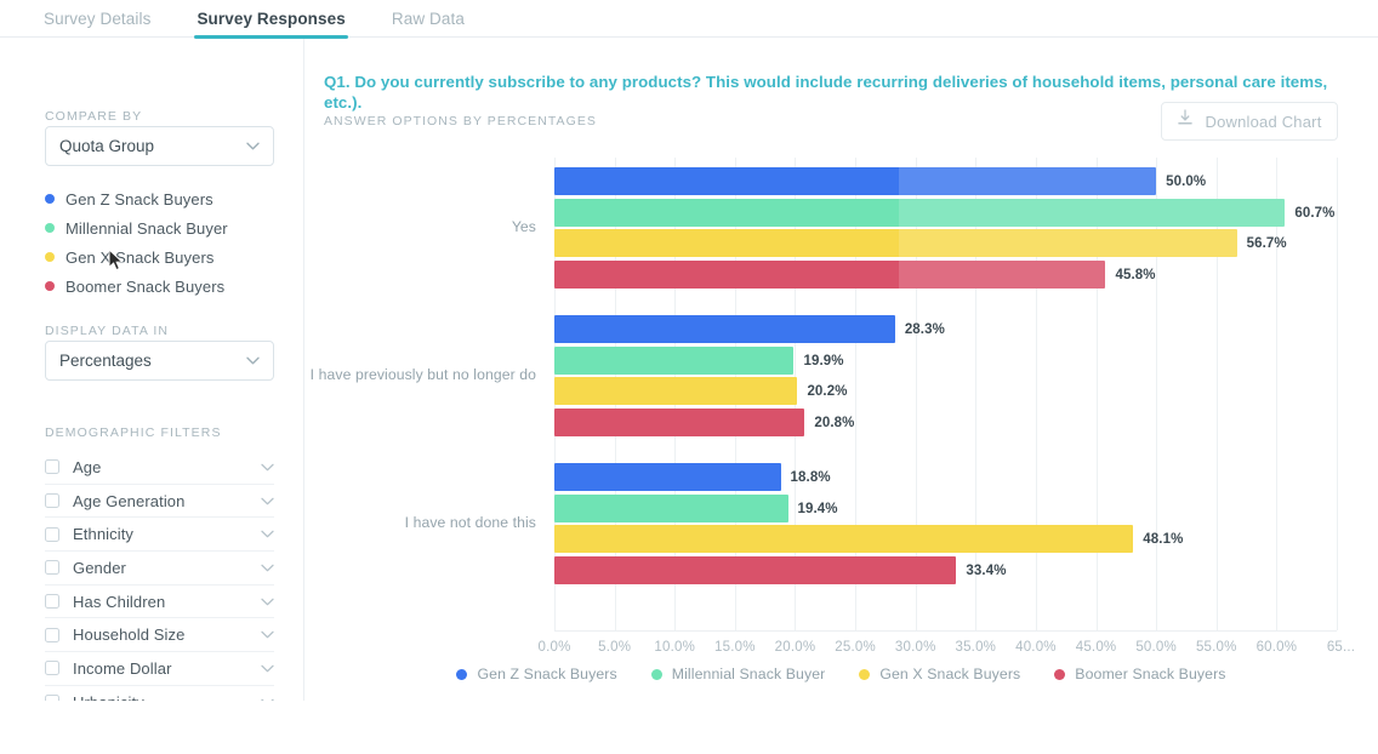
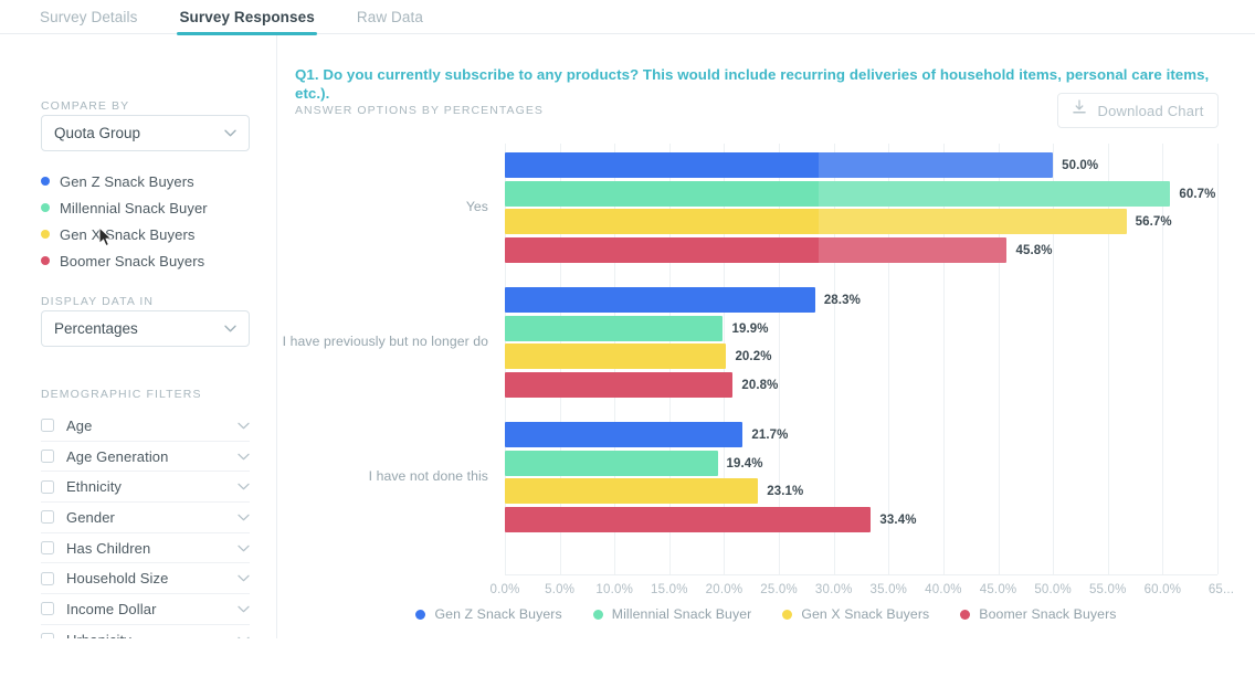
Gen Z Snack Buyers/I have not done this: 18.8% -> 21.7%
Gen X Snack Buyers/I have not done this: 48.1% -> 23.1%
